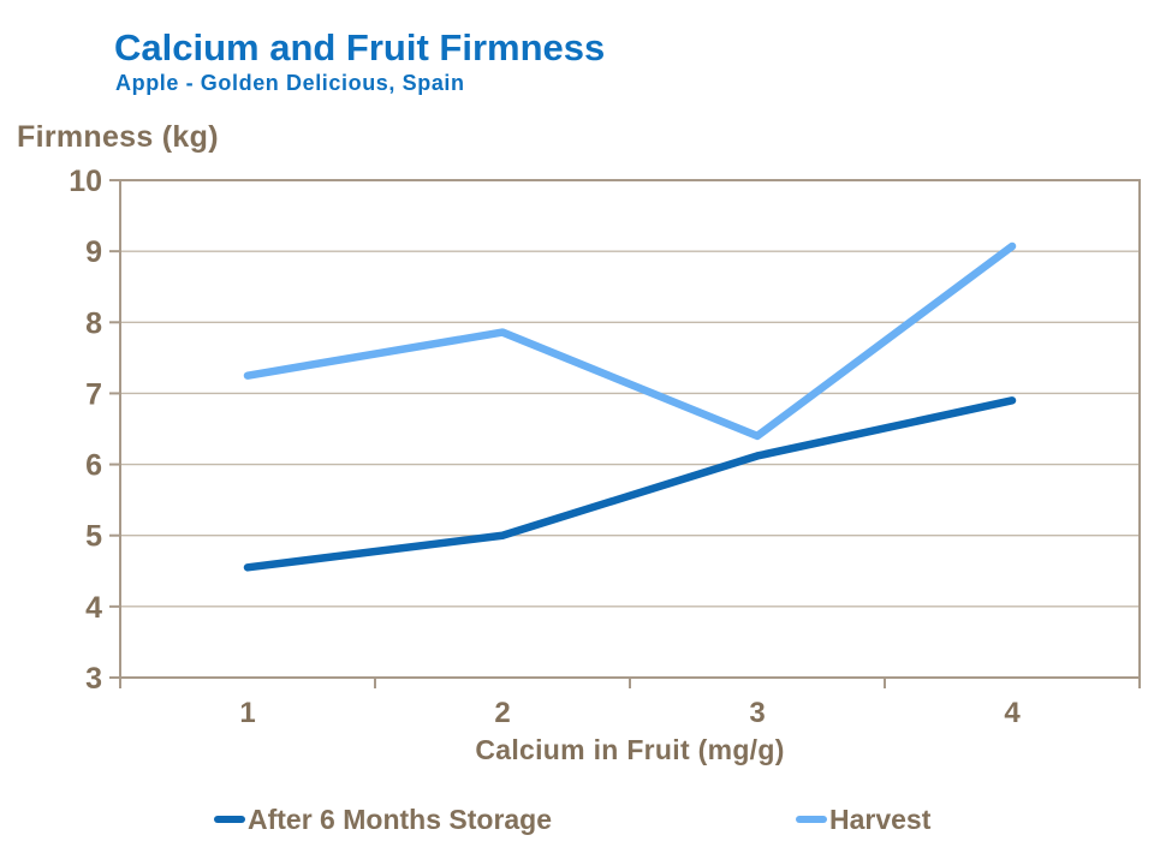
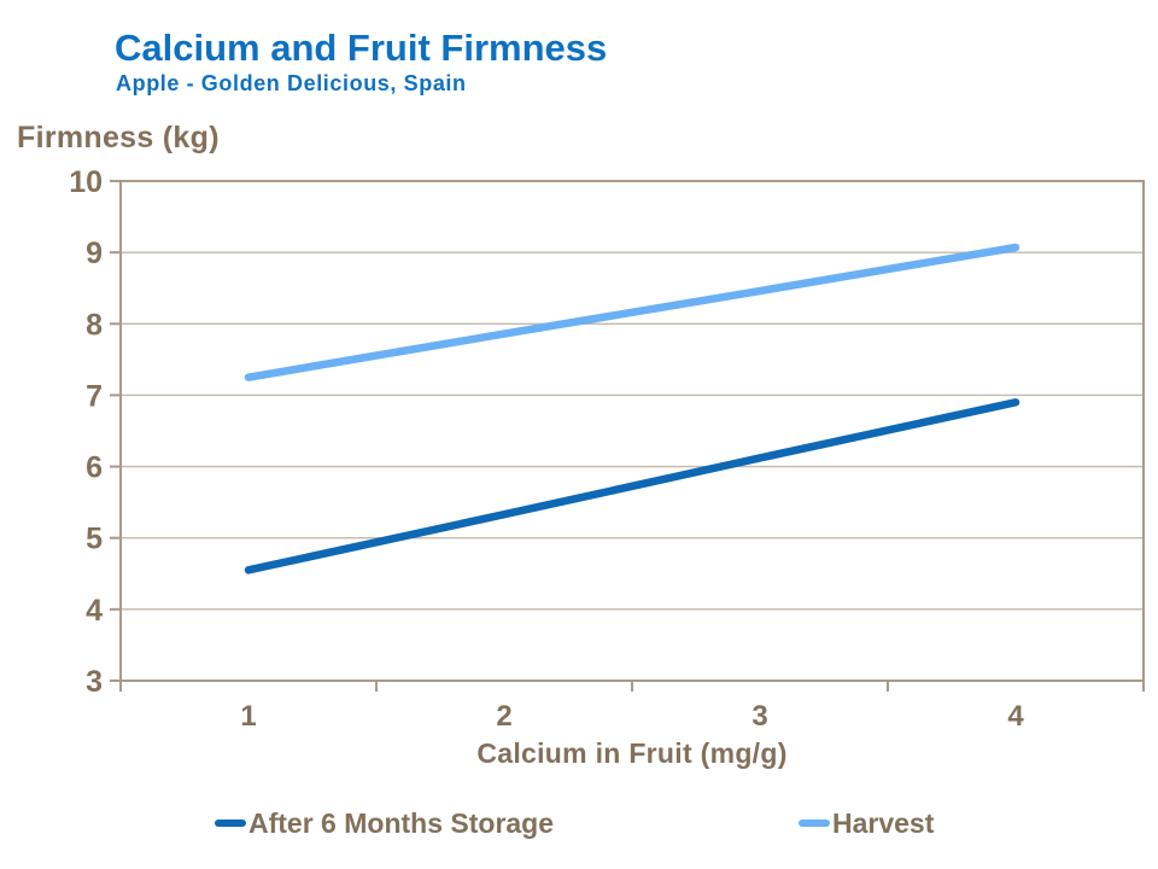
After 6 Months Storage/2: 5.0 -> 5.3
Harvest/3: 6.4 -> 8.5
